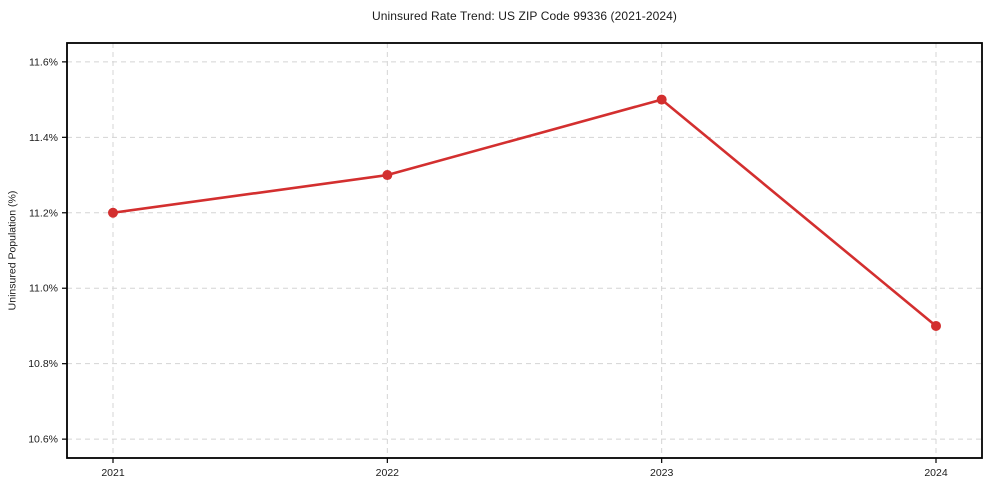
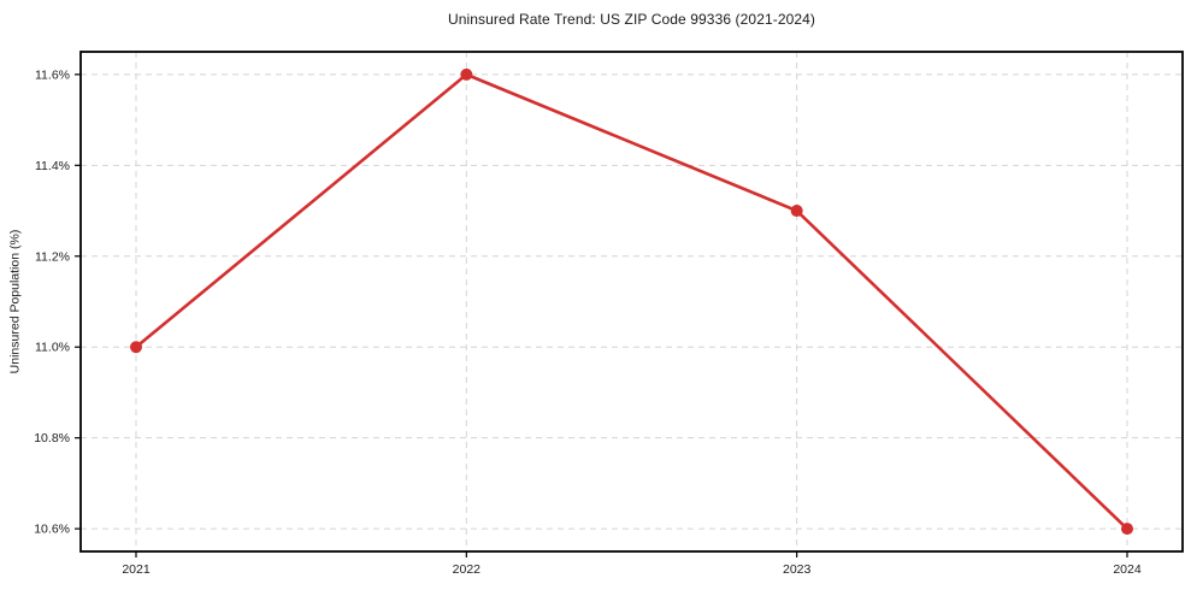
2021: 11.2% -> 11.0%
2022: 11.3% -> 11.6%
2023: 11.5% -> 11.3%
2024: 10.9% -> 10.6%
